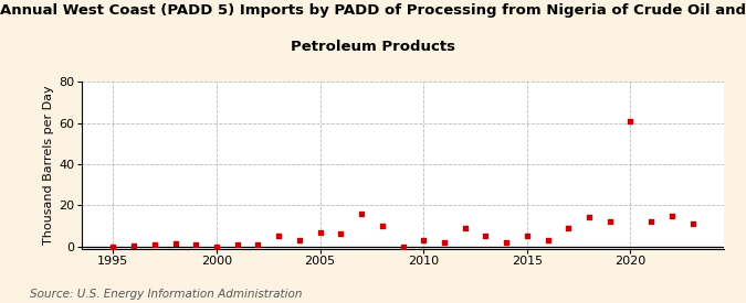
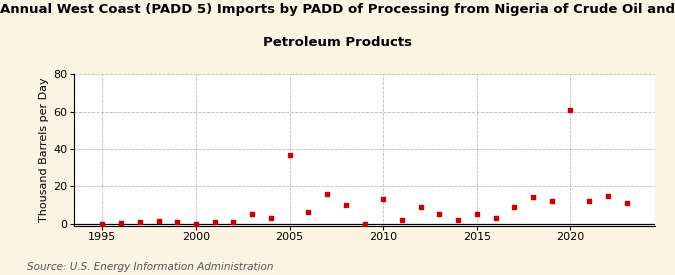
2005: 6 -> 37
2010: 3 -> 13
